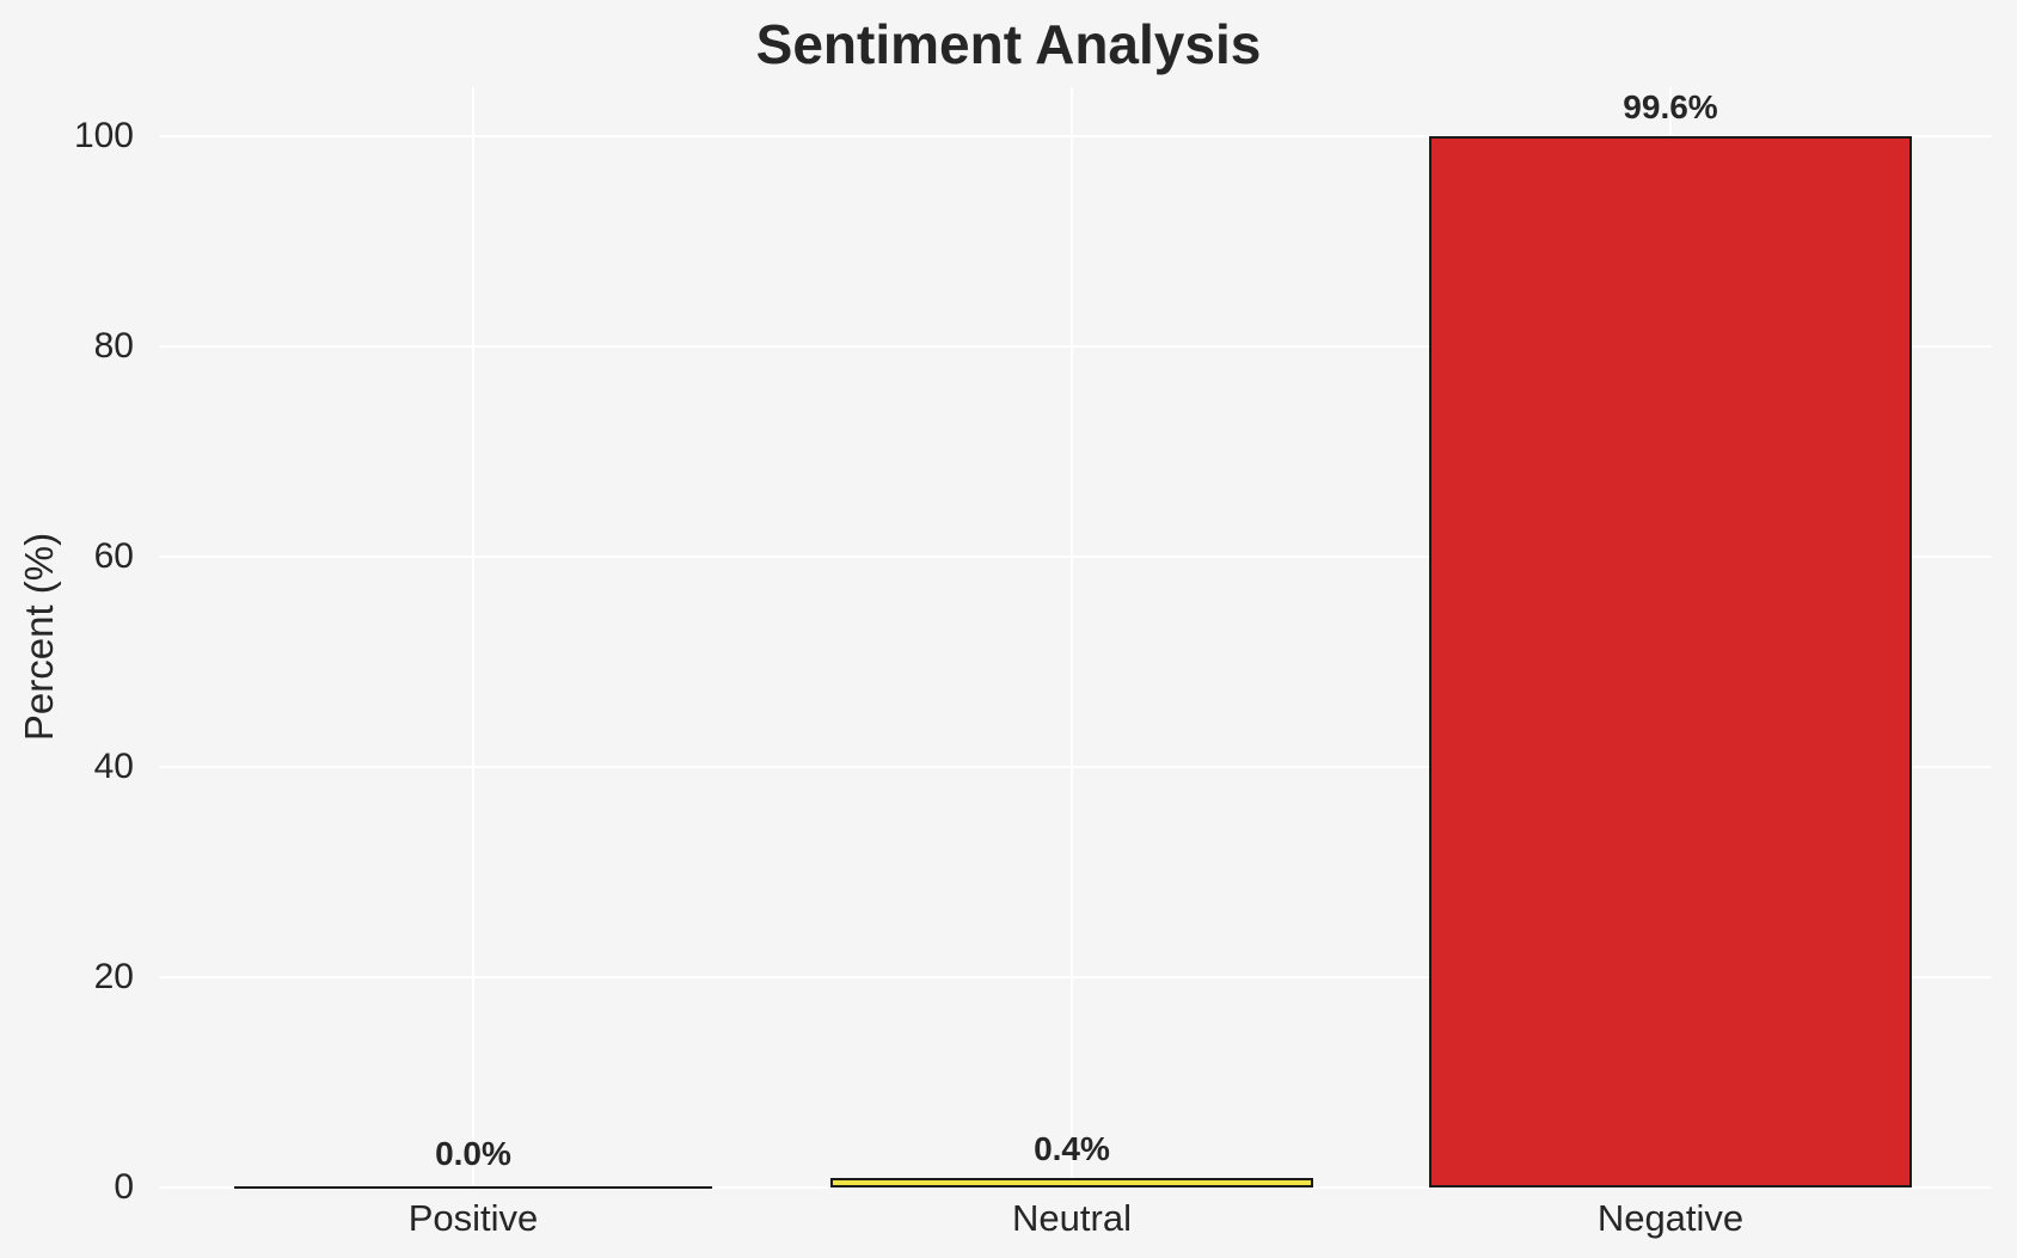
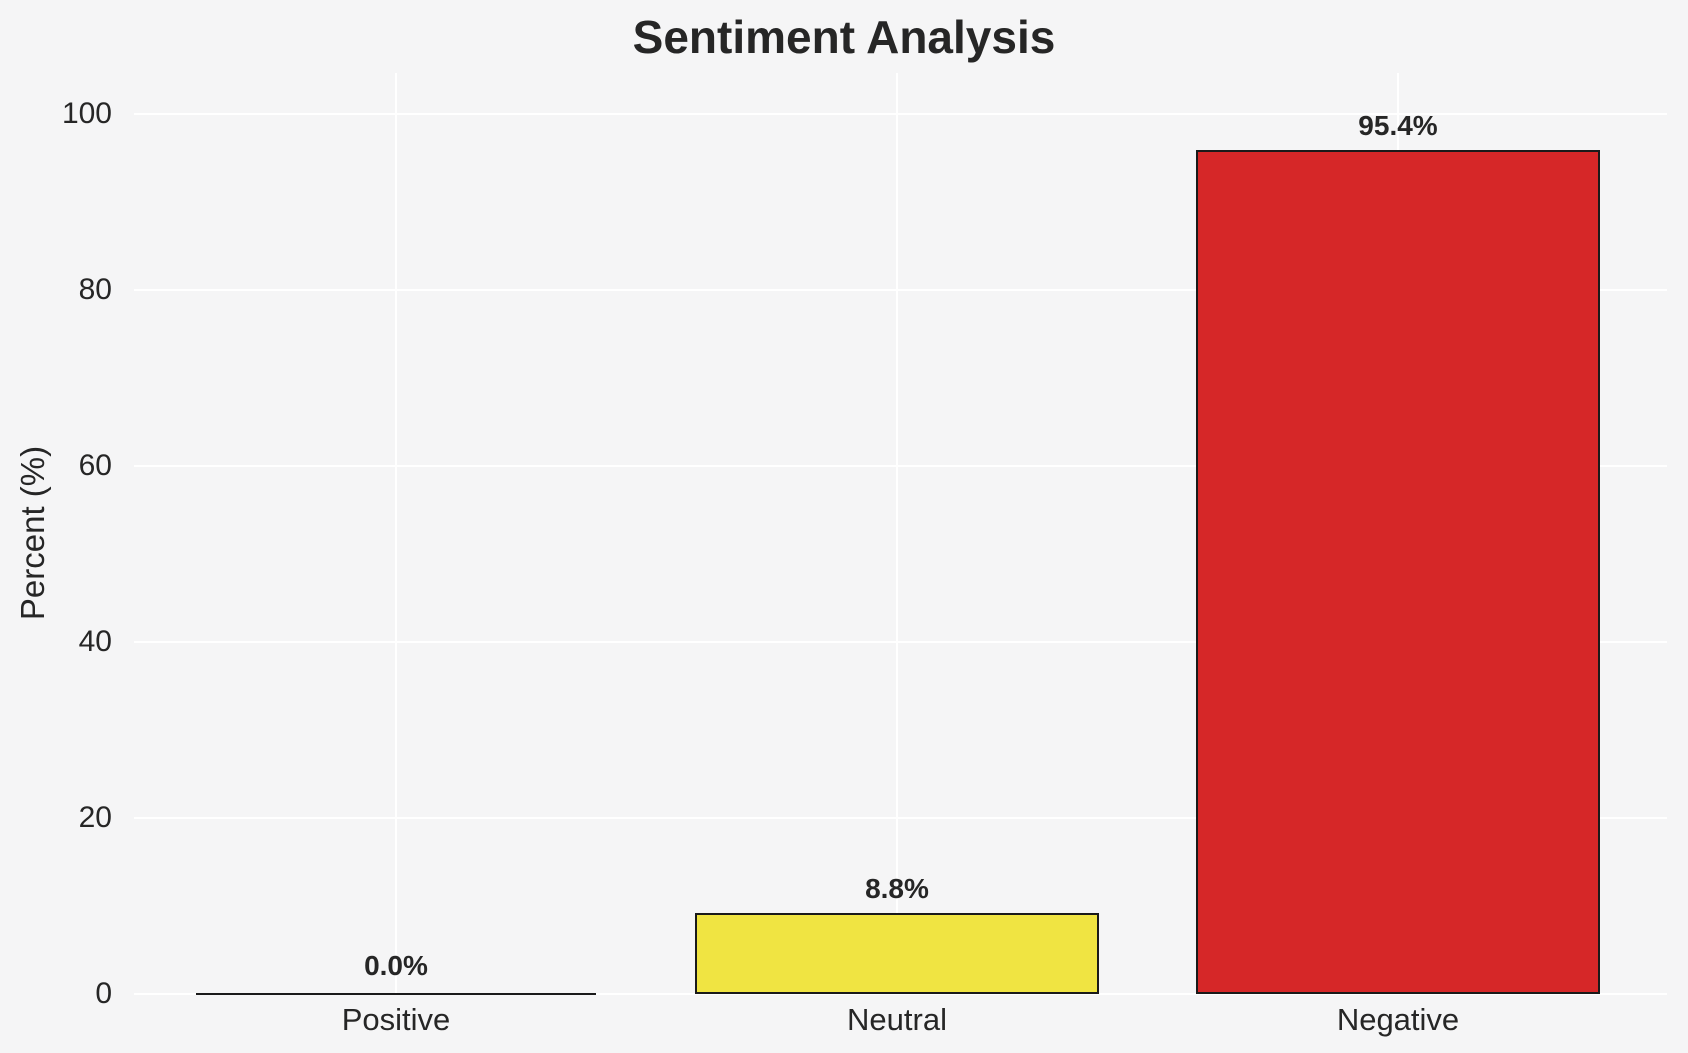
Neutral: 0.4% -> 8.8%
Negative: 99.6% -> 95.4%
